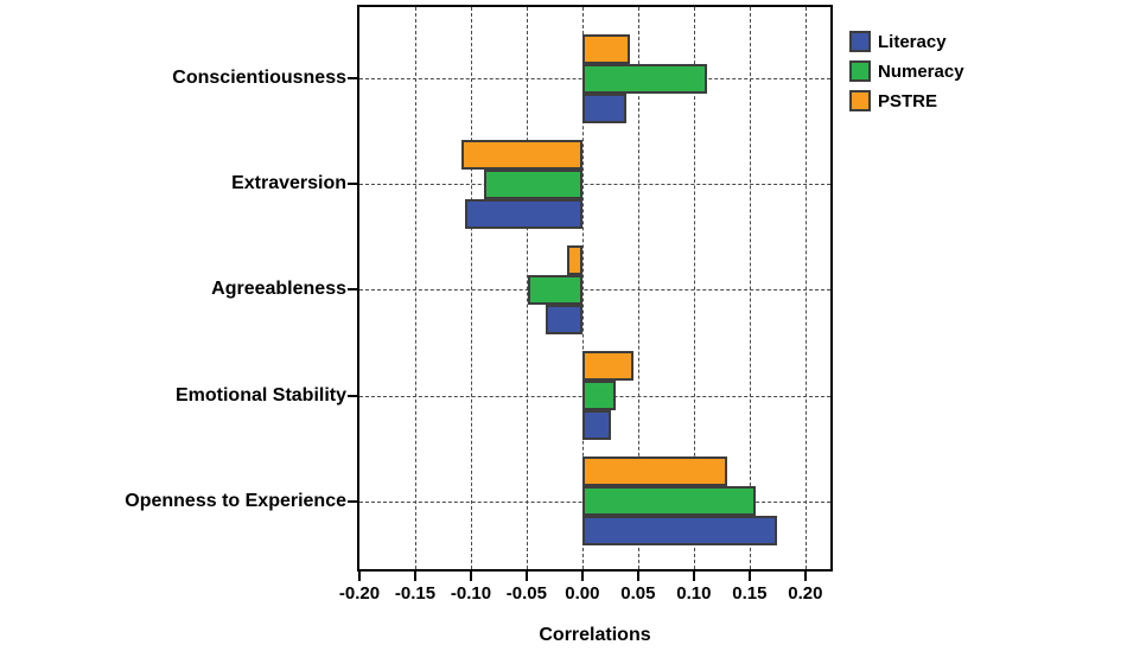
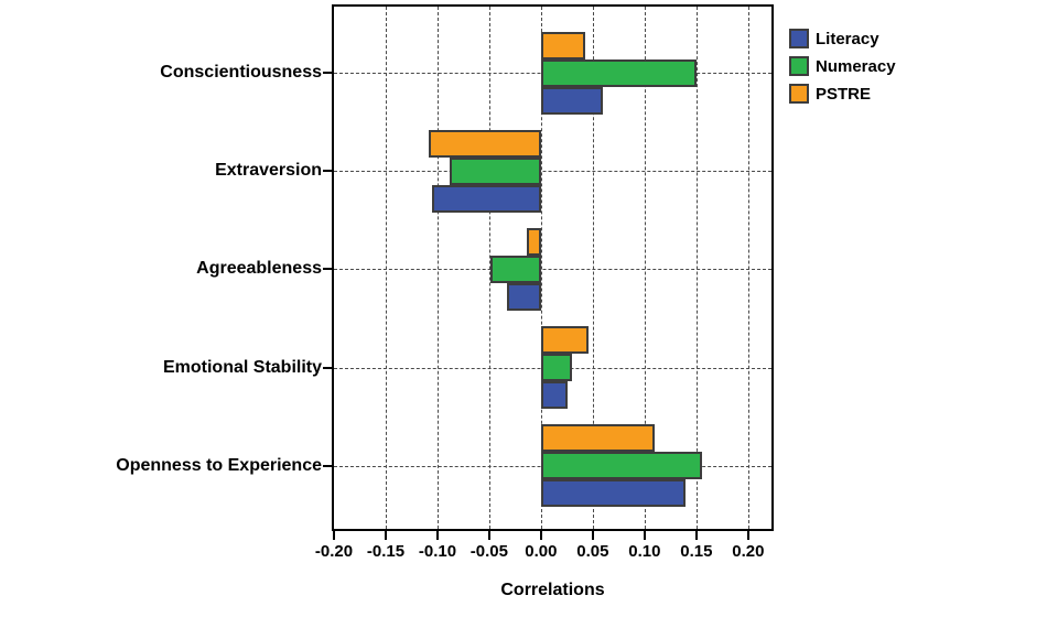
Literacy/Conscientiousness: 0.04 -> 0.06
Numeracy/Conscientiousness: 0.11 -> 0.15
Literacy/Openness to Experience: 0.17 -> 0.14
PSTRE/Openness to Experience: 0.13 -> 0.11
